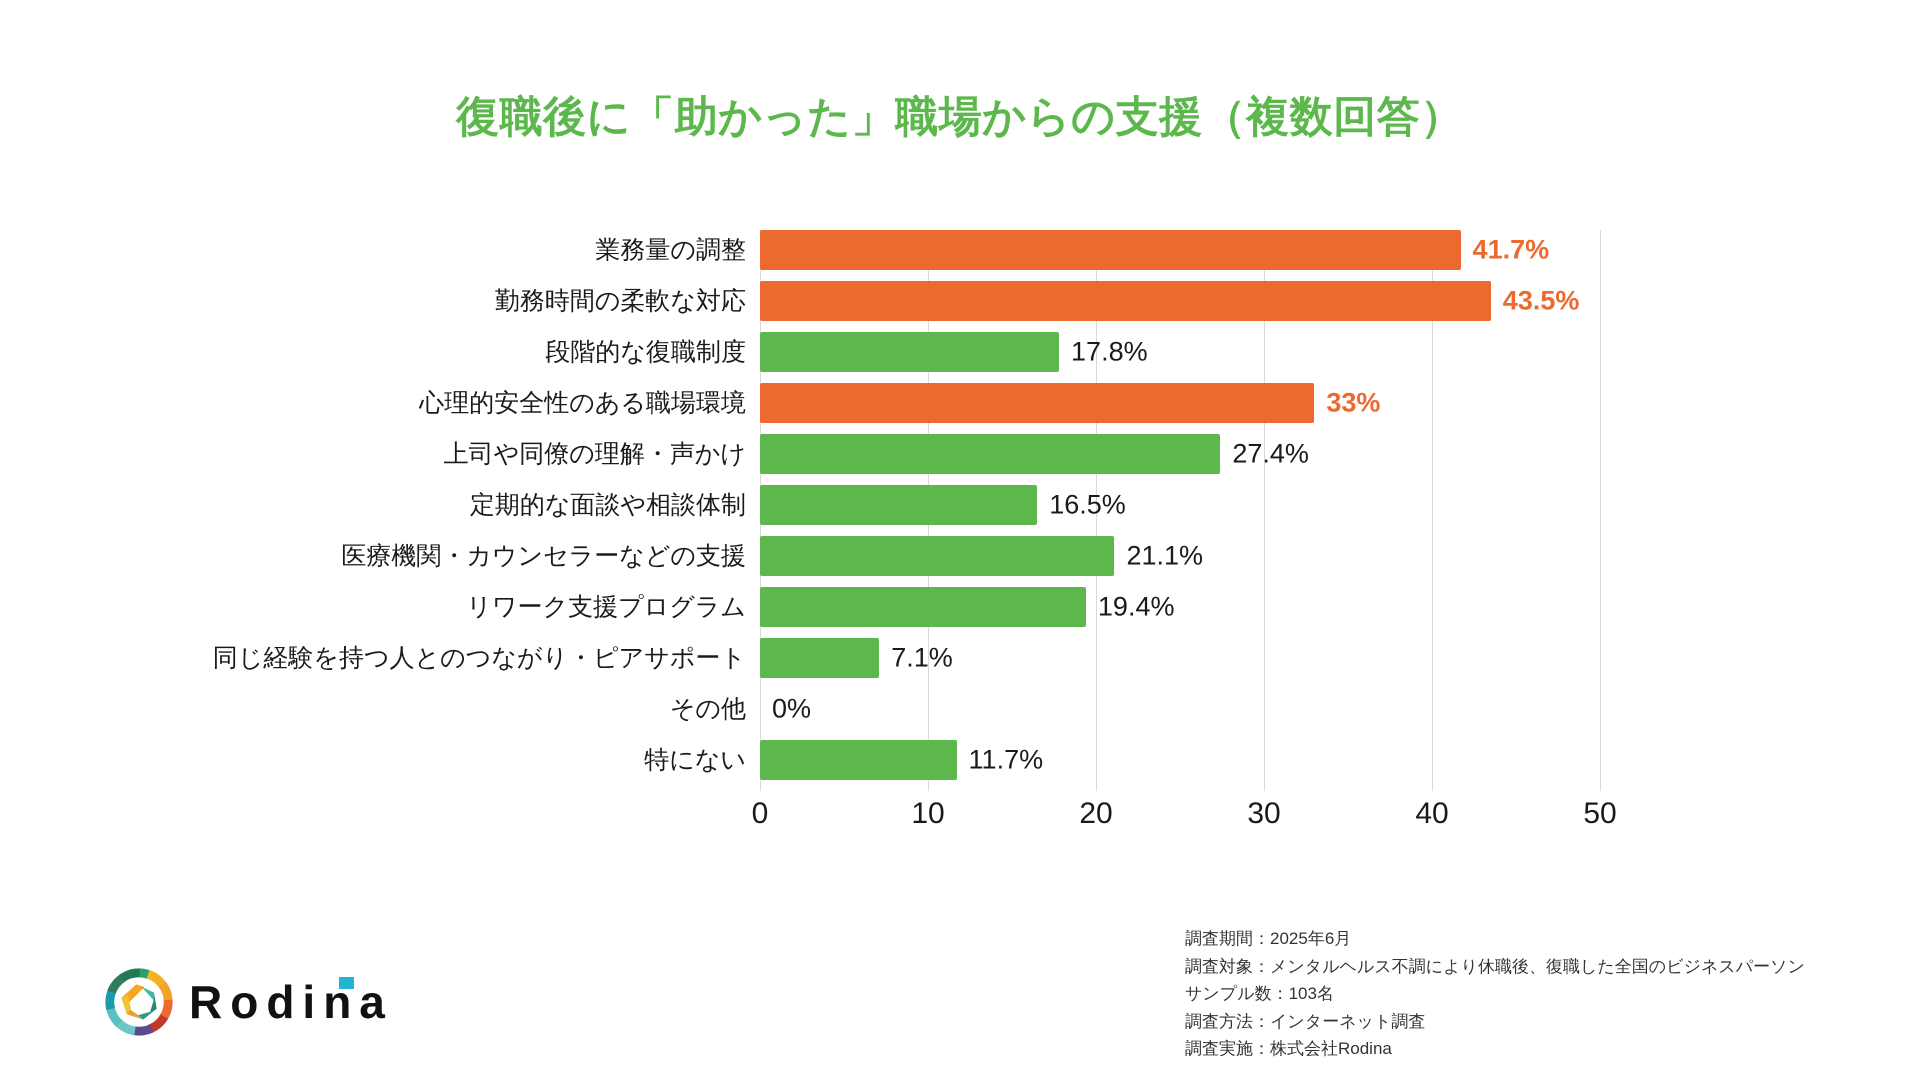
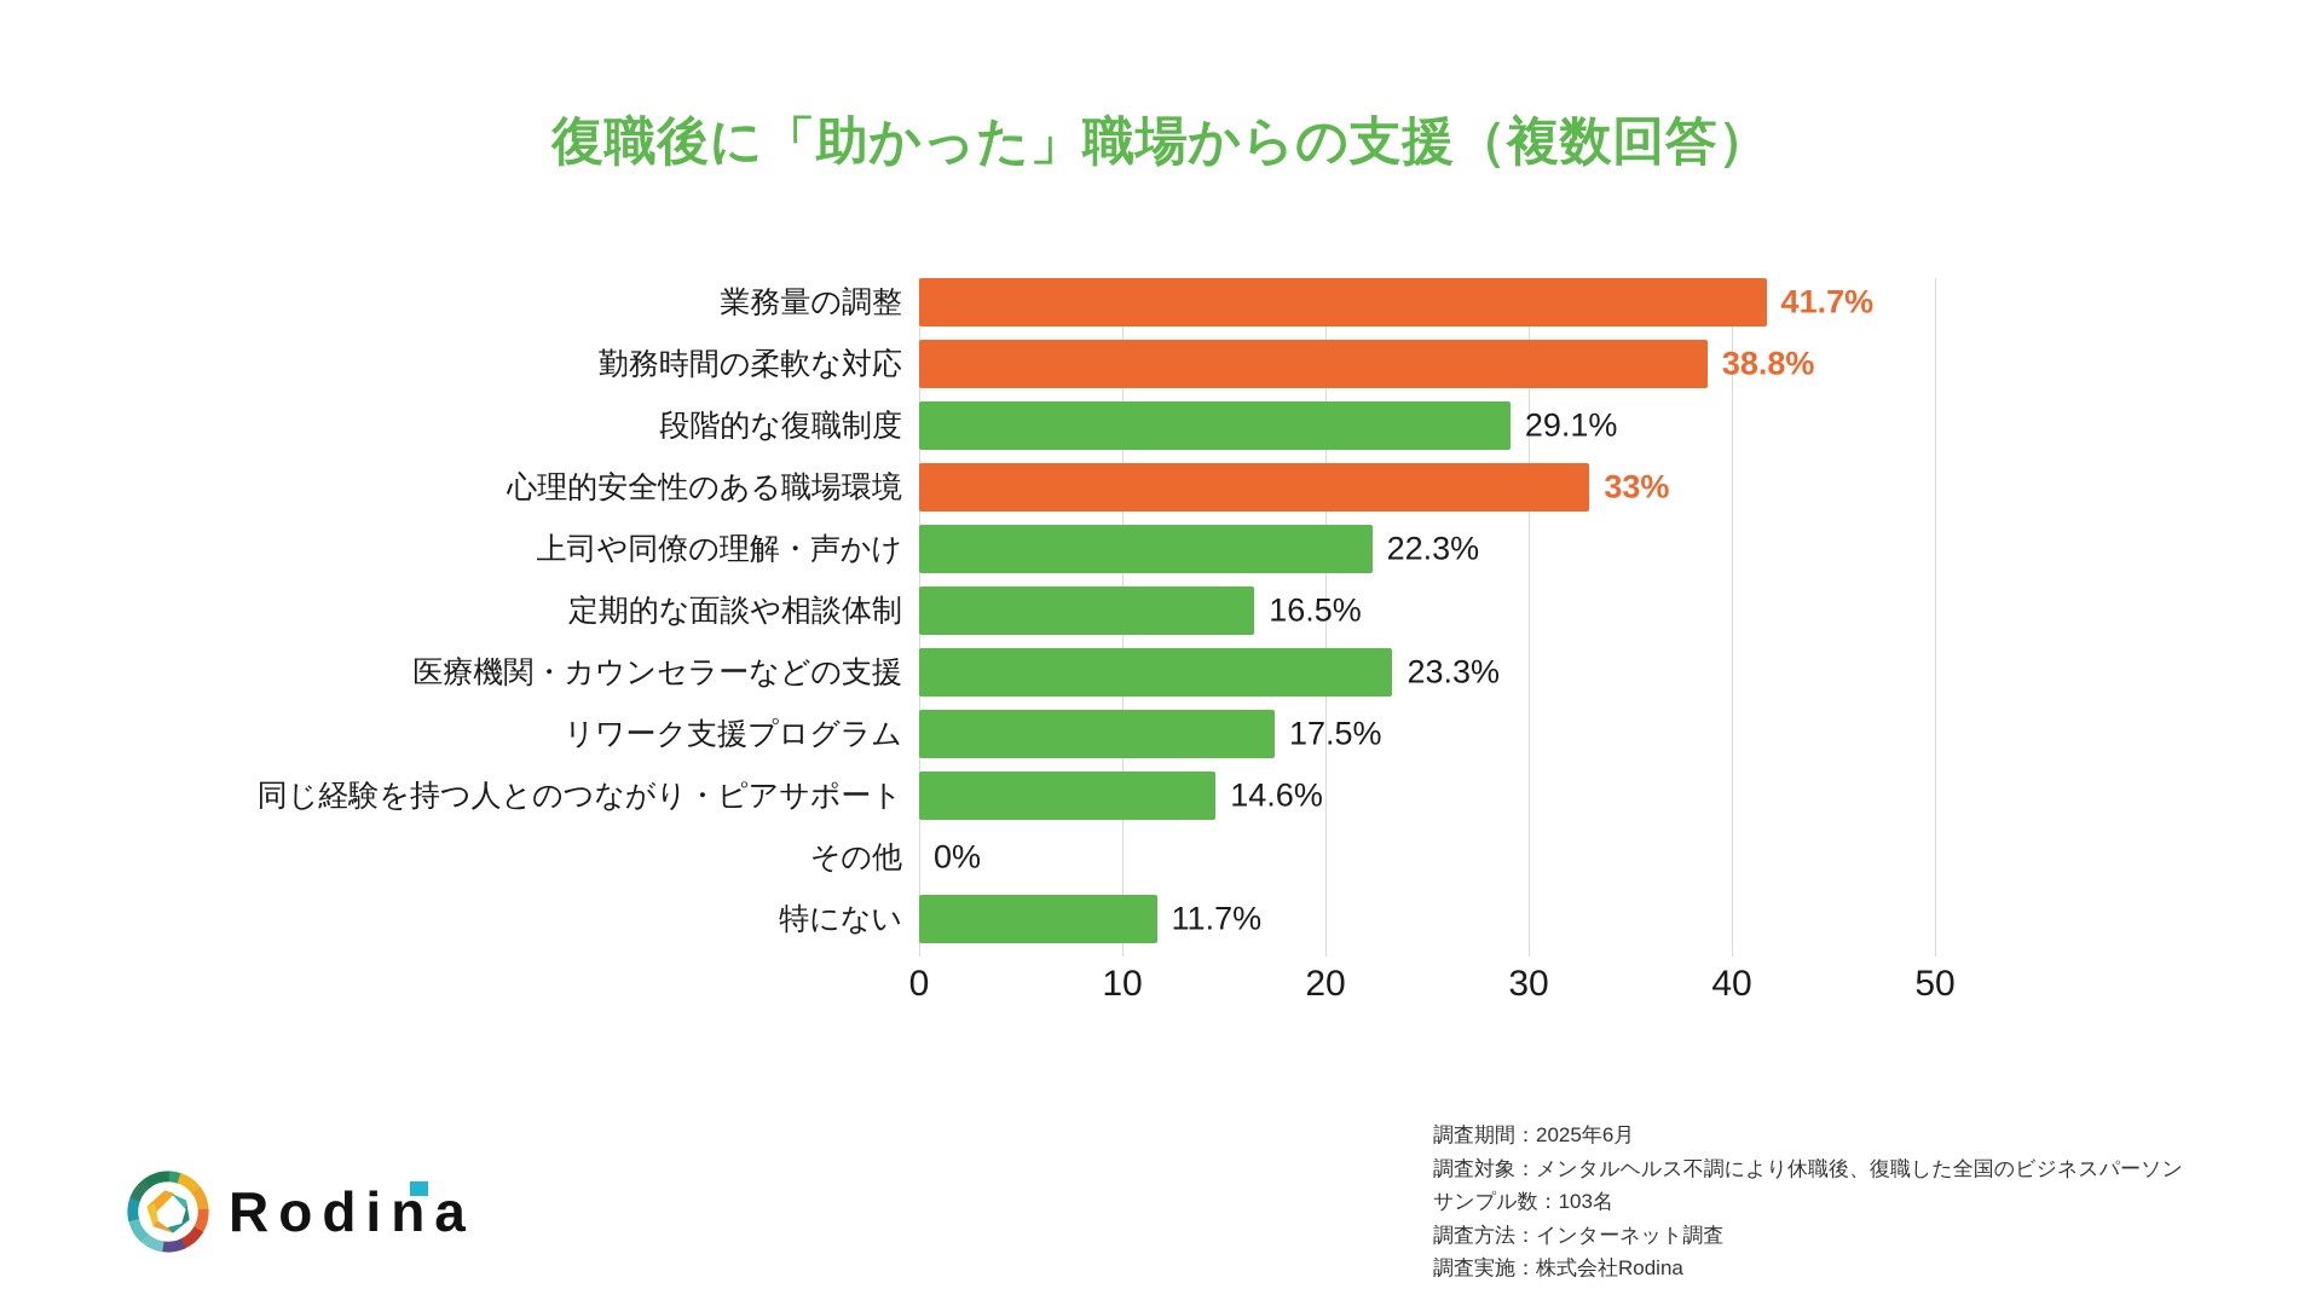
勤務時間の柔軟な対応: 43.5% -> 38.8%
段階的な復職制度: 17.8% -> 29.1%
上司や同僚の理解・声かけ: 27.4% -> 22.3%
医療機関・カウンセラーなどの支援: 21.1% -> 23.3%
リワーク支援プログラム: 19.4% -> 17.5%
同じ経験を持つ人とのつながり・ピアサポート: 7.1% -> 14.6%
